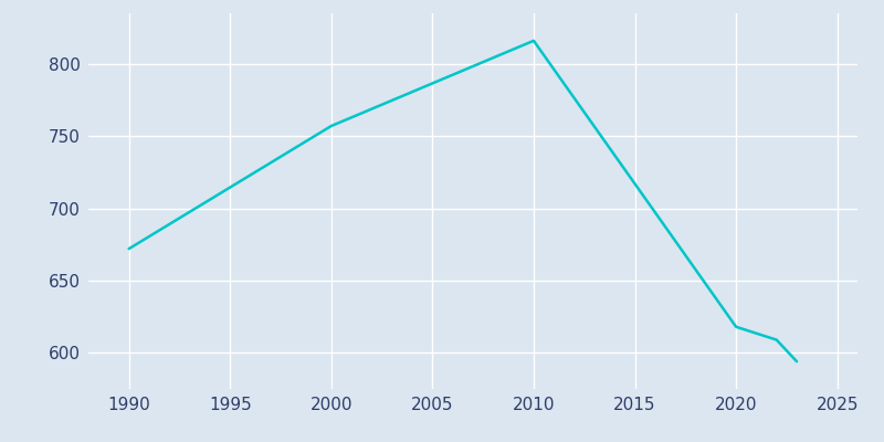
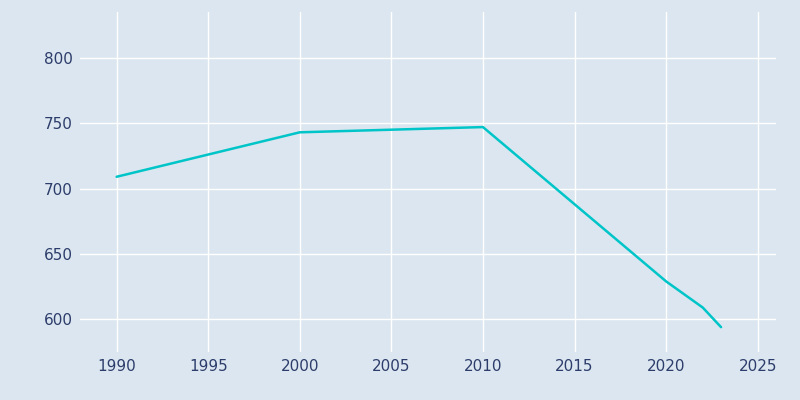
1990: 672 -> 709
2000: 757 -> 743
2010: 816 -> 747
2020: 618 -> 629
